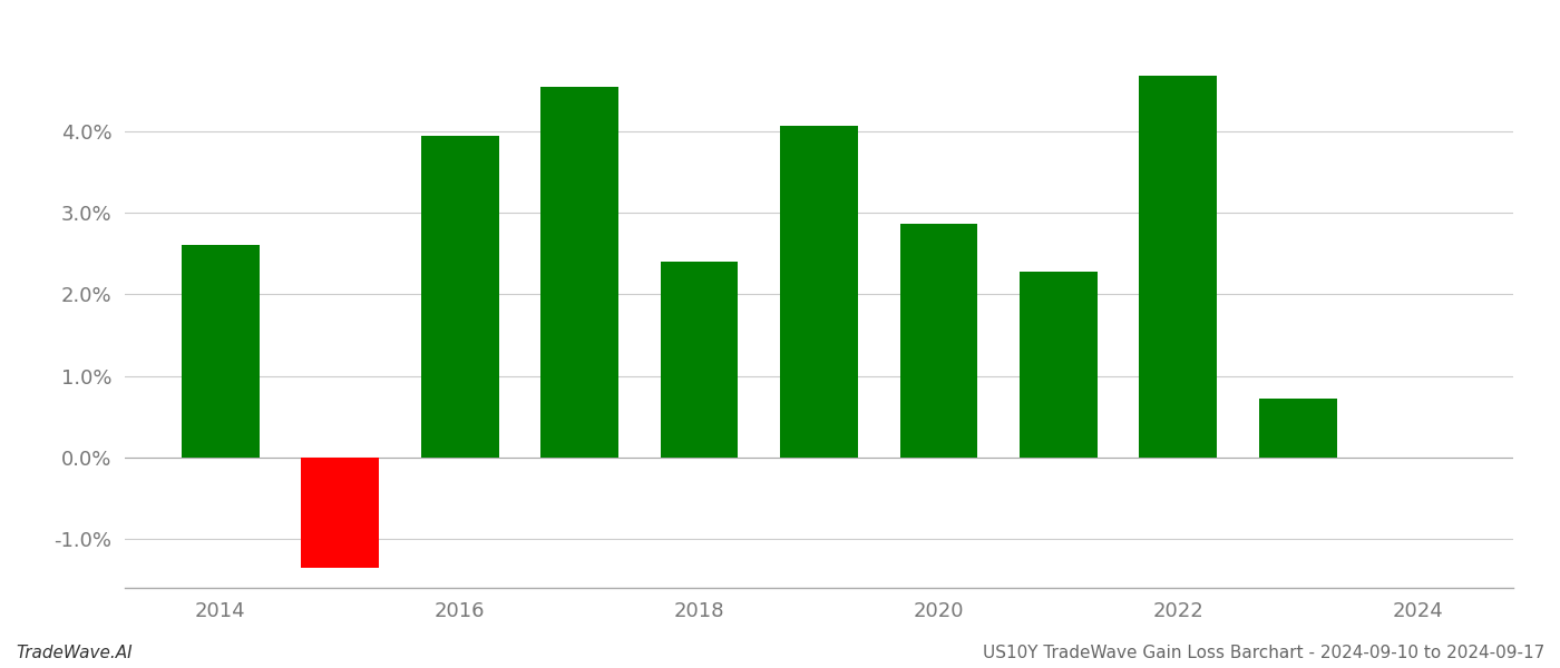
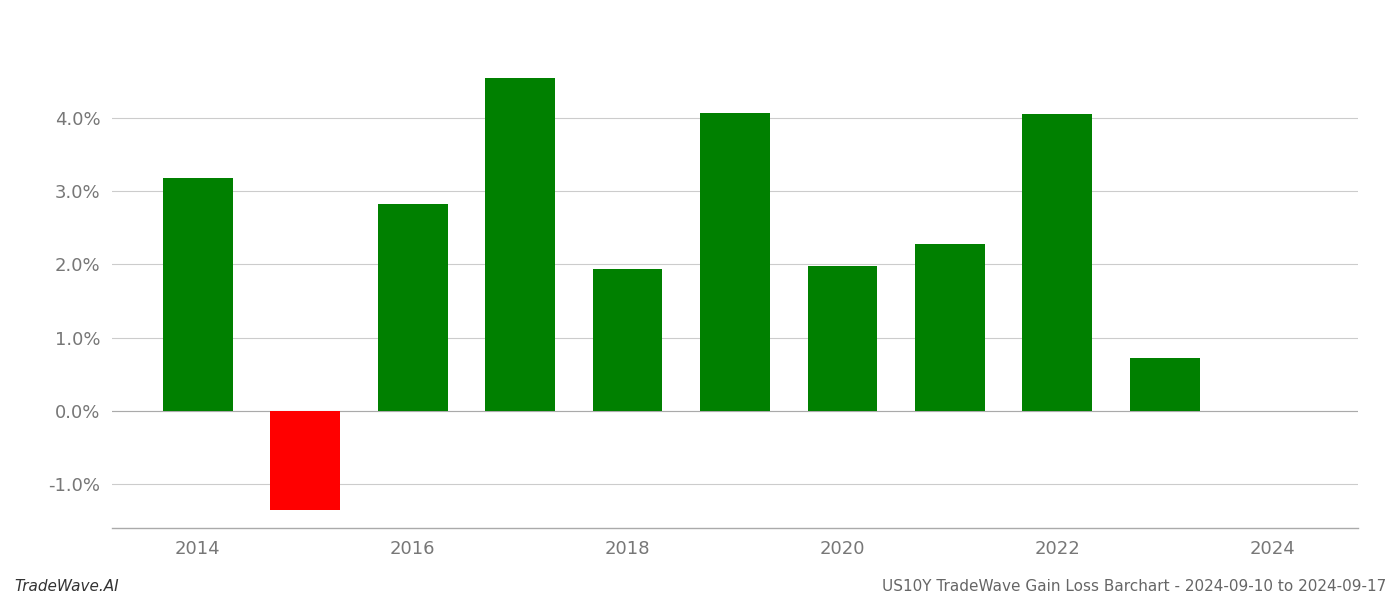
2014: 2.60% -> 3.18%
2016: 3.94% -> 2.82%
2018: 2.40% -> 1.94%
2020: 2.86% -> 1.98%
2022: 4.68% -> 4.05%
